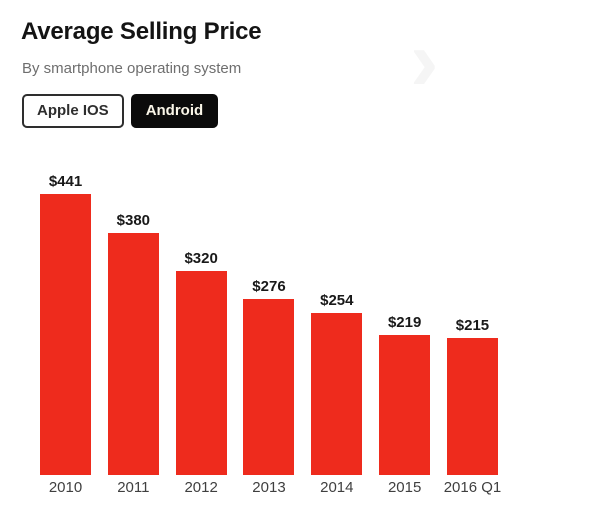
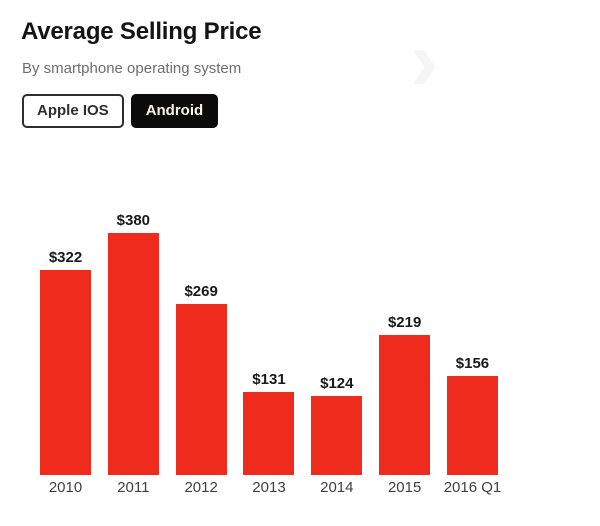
2010: $441 -> $322
2012: $320 -> $269
2013: $276 -> $131
2014: $254 -> $124
2016 Q1: $215 -> $156
